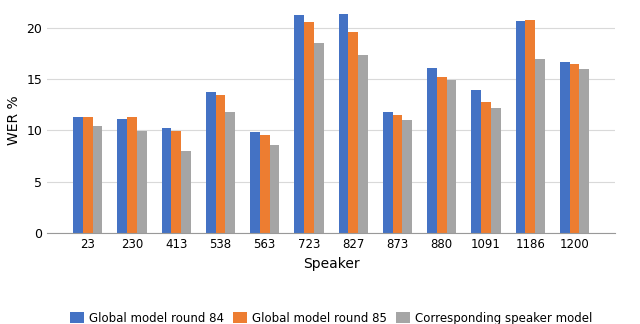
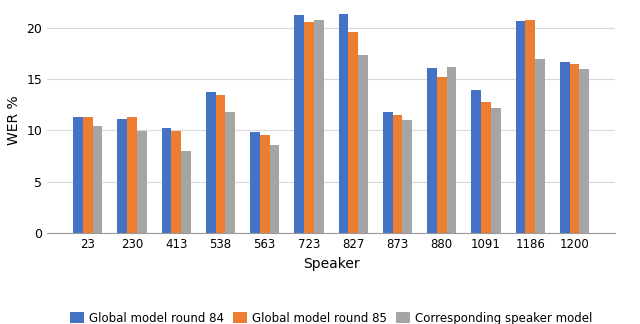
Corresponding speaker model/723: 18.5 -> 20.7
Corresponding speaker model/880: 14.9 -> 16.2
